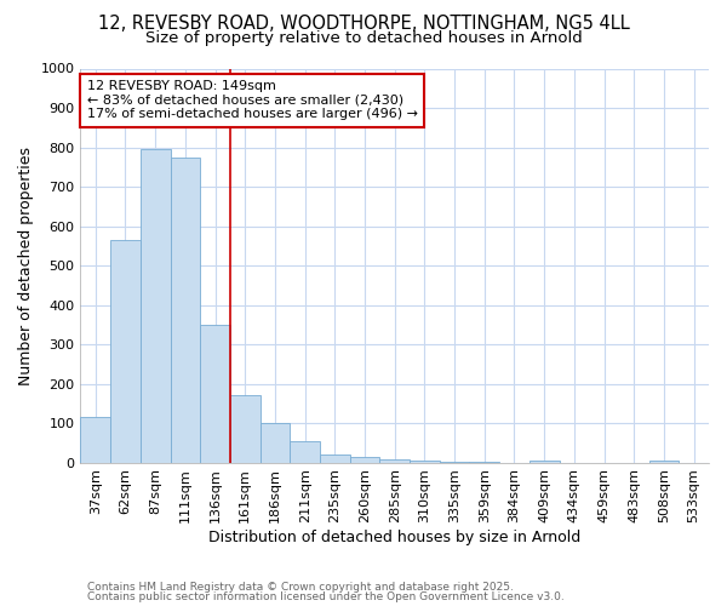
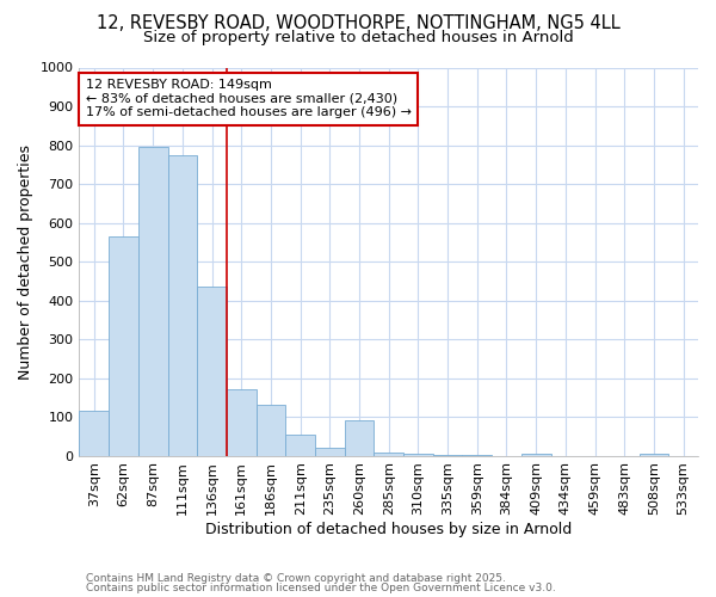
136sqm: 350 -> 435
186sqm: 100 -> 130
260sqm: 13 -> 90
